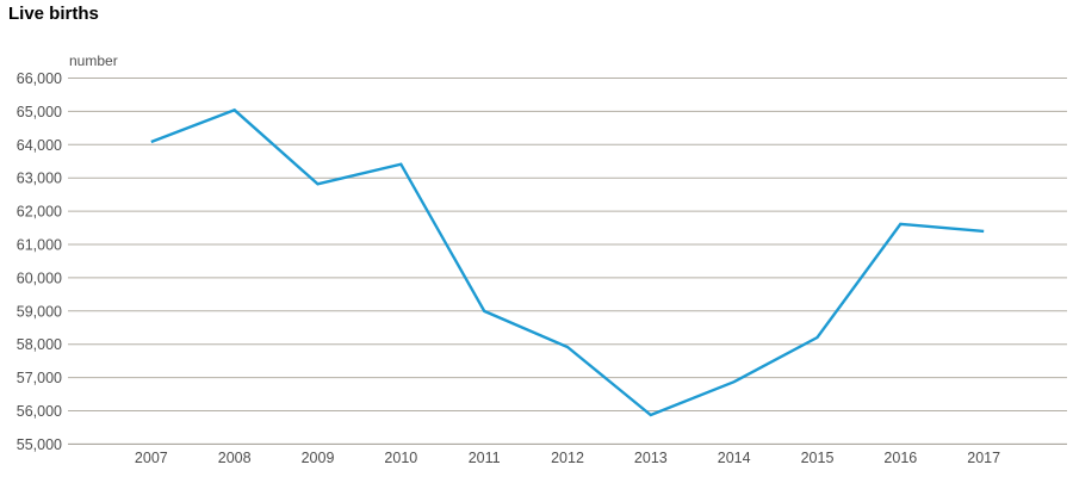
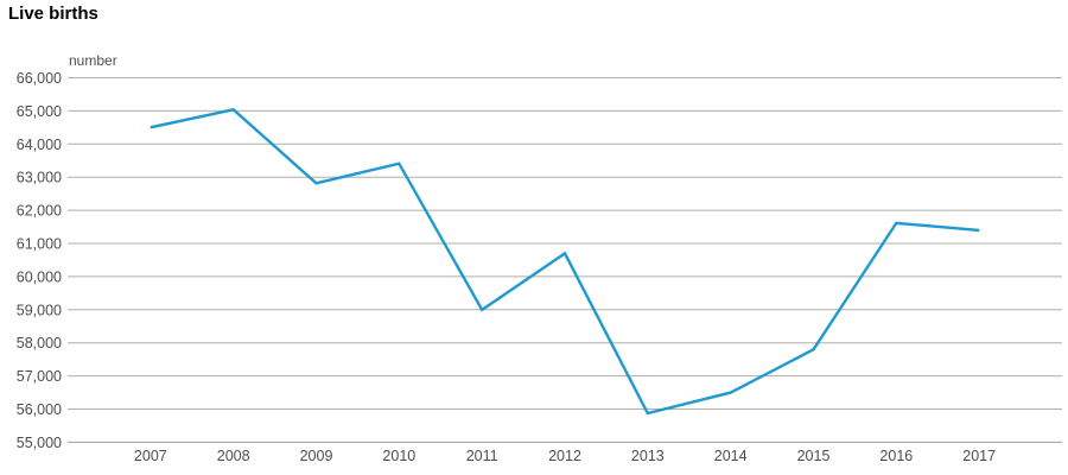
2007: 64100 -> 64500
2012: 57900 -> 60700
2014: 56900 -> 56500
2015: 58200 -> 57800
